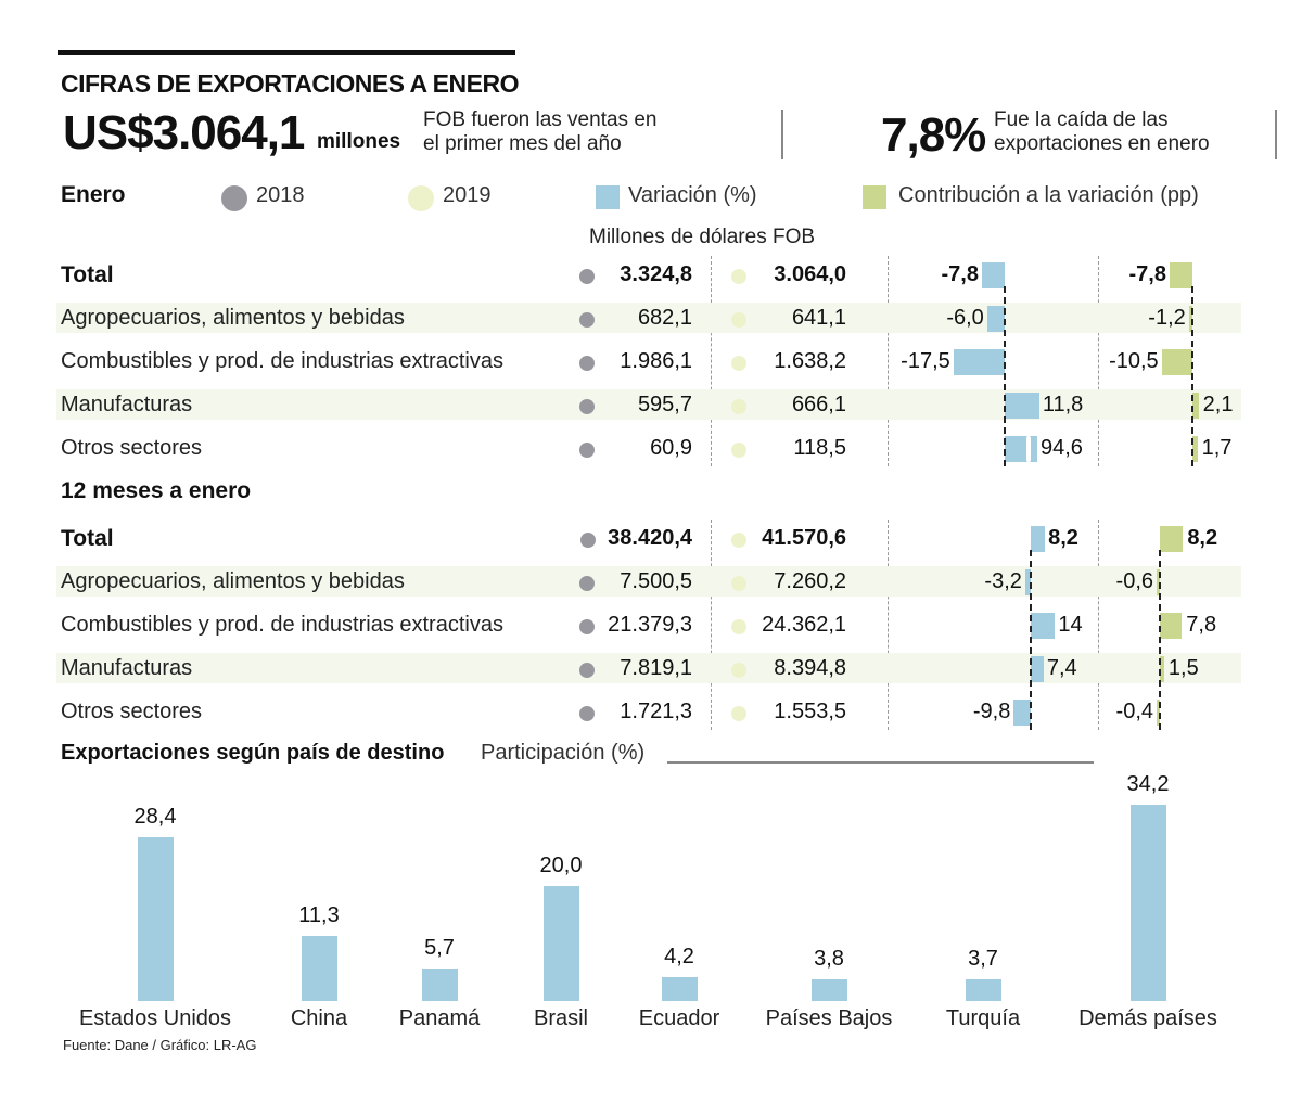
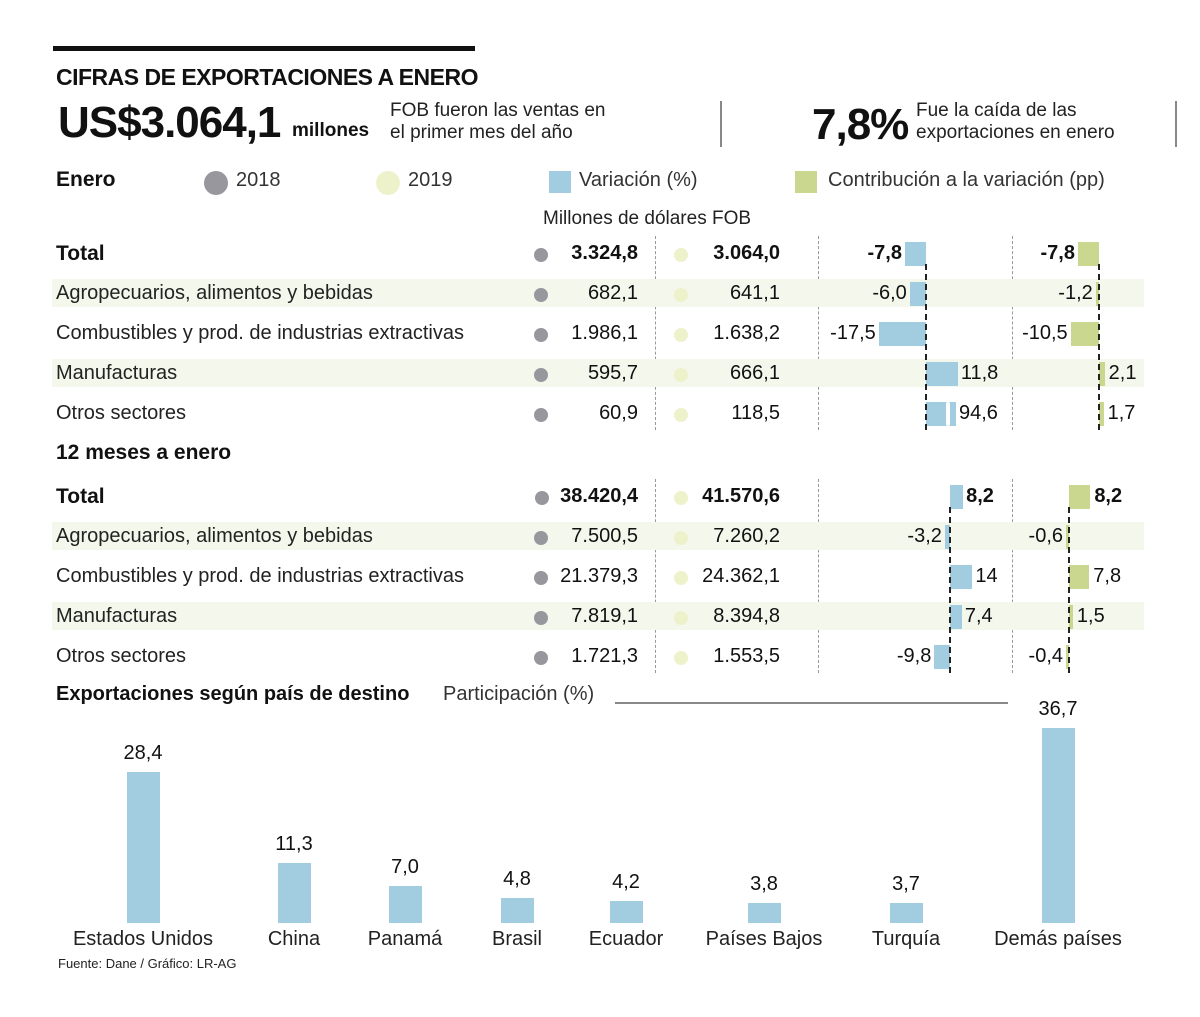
Exportaciones según país de destino/Panamá: 5,7 -> 7,0
Exportaciones según país de destino/Brasil: 20,0 -> 4,8
Exportaciones según país de destino/Demás países: 34,2 -> 36,7
